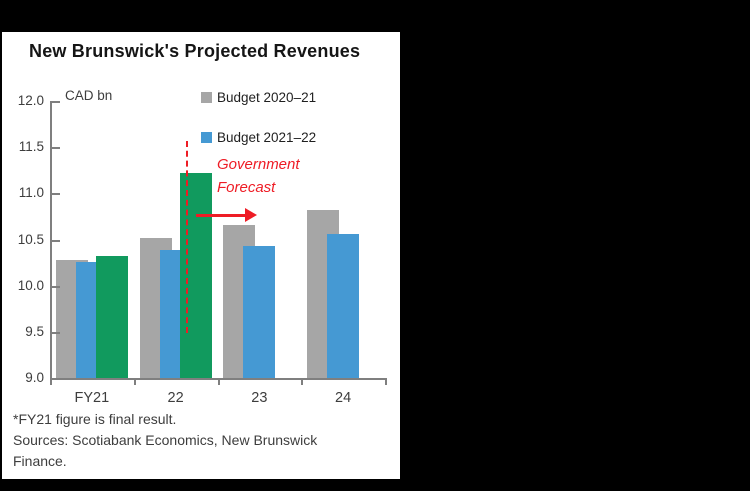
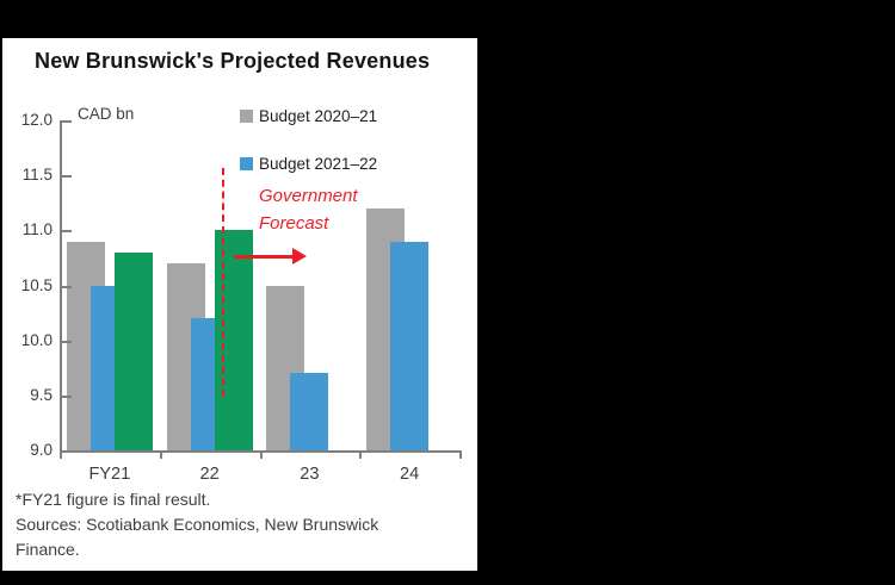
Budget 2020–21/FY21: 10.3 -> 10.9
Budget 2021–22/FY21: 10.3 -> 10.5
Government Forecast/FY21: 10.3 -> 10.8
Budget 2020–21/22: 10.5 -> 10.7
Budget 2021–22/22: 10.4 -> 10.2
Government Forecast/22: 11.2 -> 11.0
Budget 2020–21/23: 10.7 -> 10.5
Budget 2021–22/23: 10.4 -> 9.7
Budget 2020–21/24: 10.8 -> 11.2
Budget 2021–22/24: 10.6 -> 10.9
